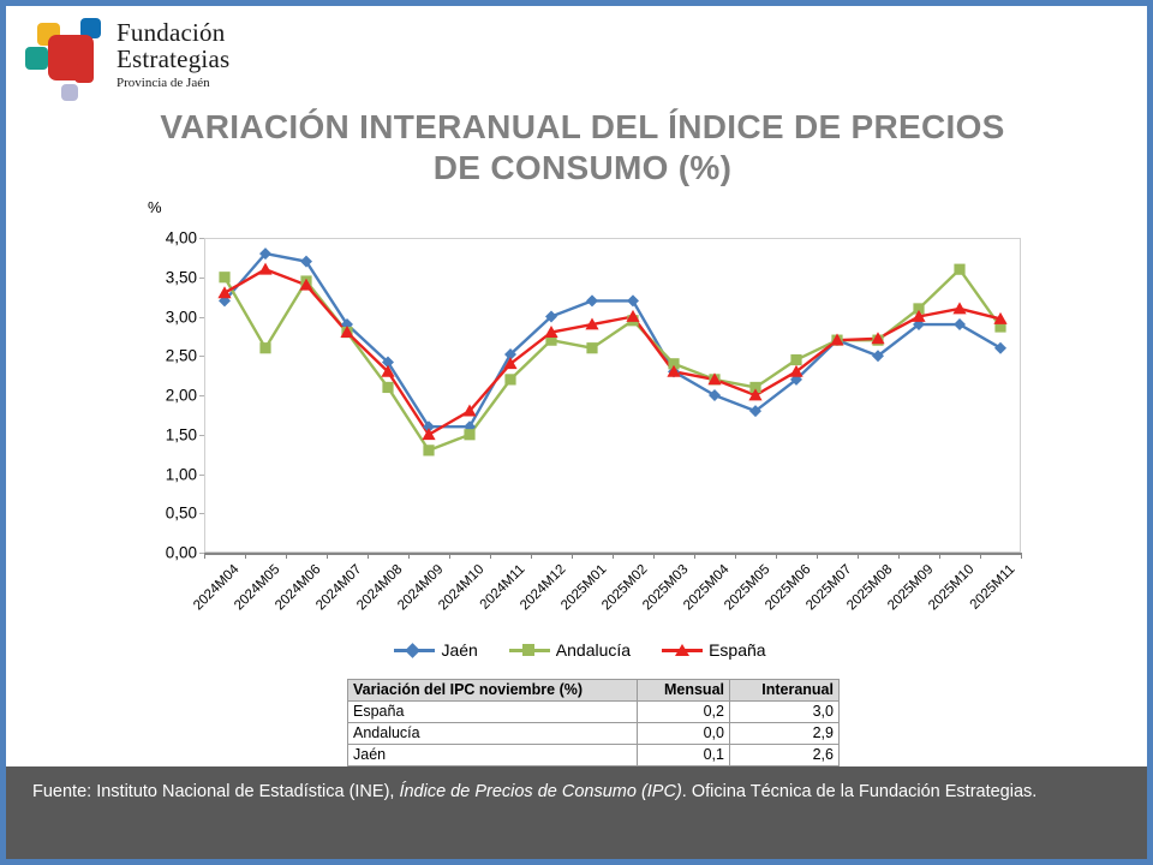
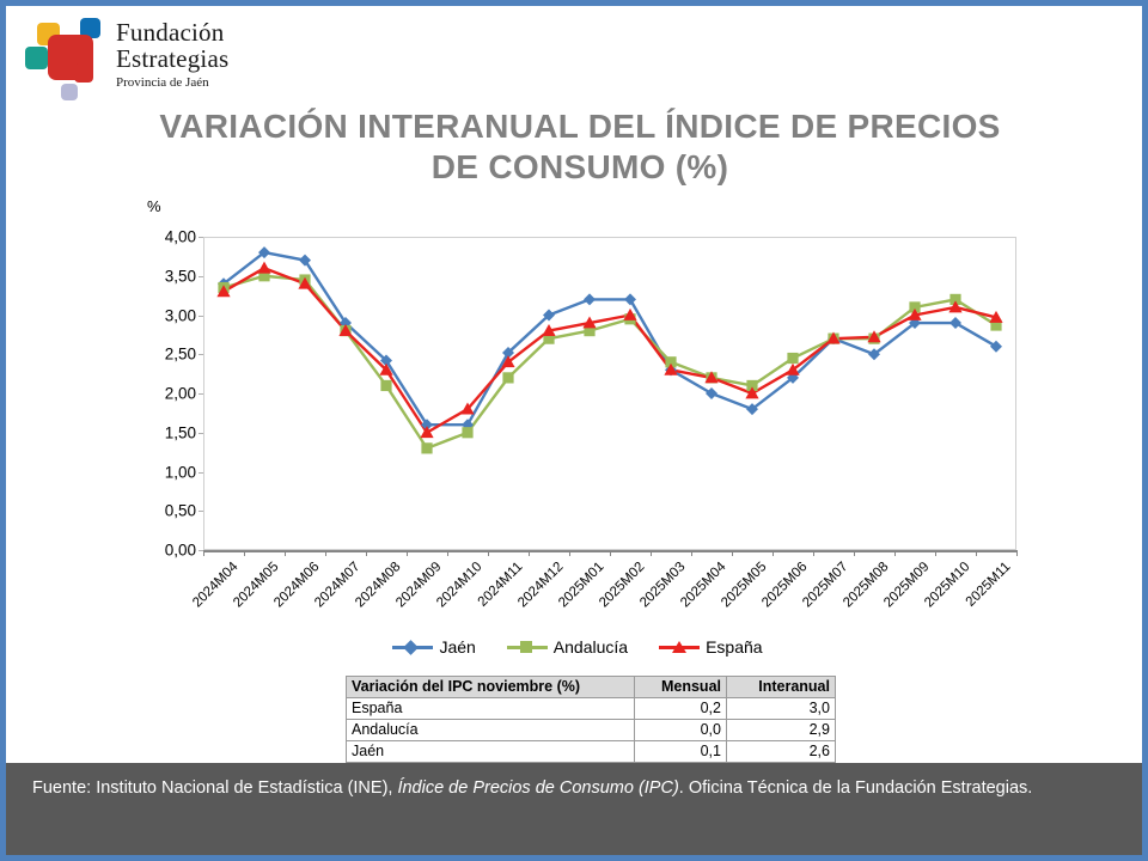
Jaén/2024M04: 3,2 -> 3,4
Andalucía/2024M04: 3,5 -> 3,4
Andalucía/2024M05: 2,6 -> 3,5
Andalucía/2025M01: 2,6 -> 2,8
Andalucía/2025M10: 3,6 -> 3,2
